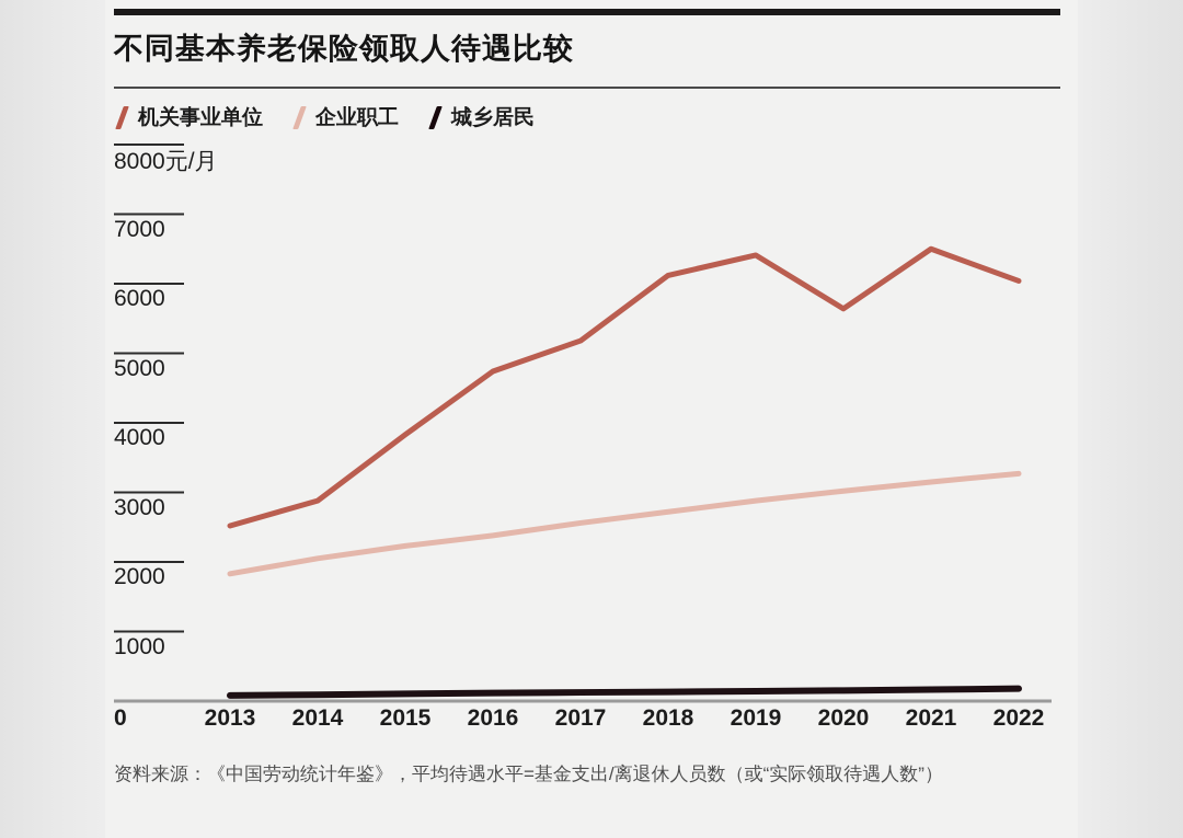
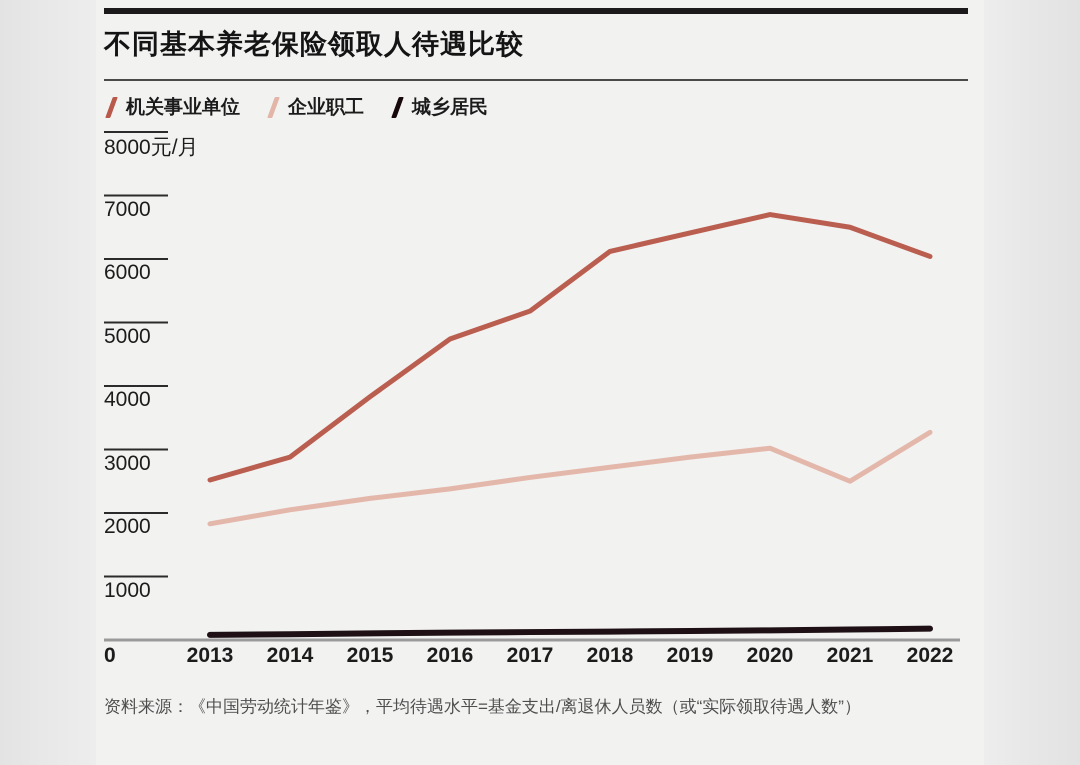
机关事业单位/2020: 5600 -> 6700
企业职工/2021: 3200 -> 2500
